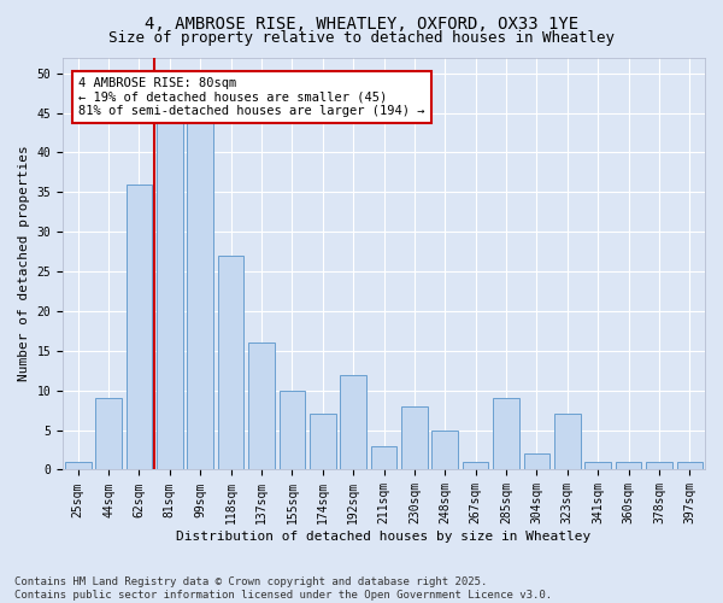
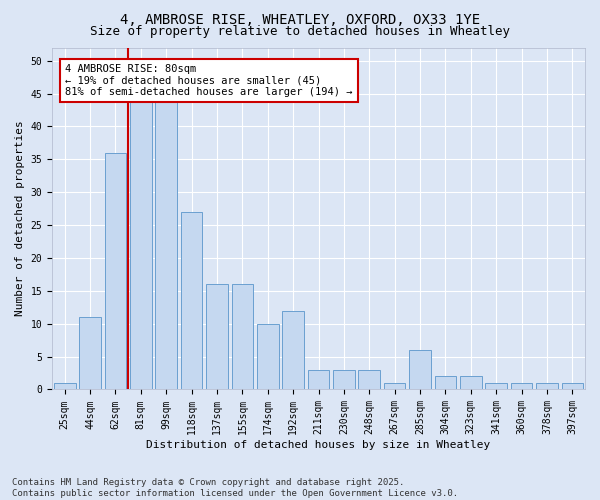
44sqm: 9 -> 11
155sqm: 10 -> 16
174sqm: 7 -> 10
230sqm: 8 -> 3
248sqm: 5 -> 3
285sqm: 9 -> 6
323sqm: 7 -> 2
